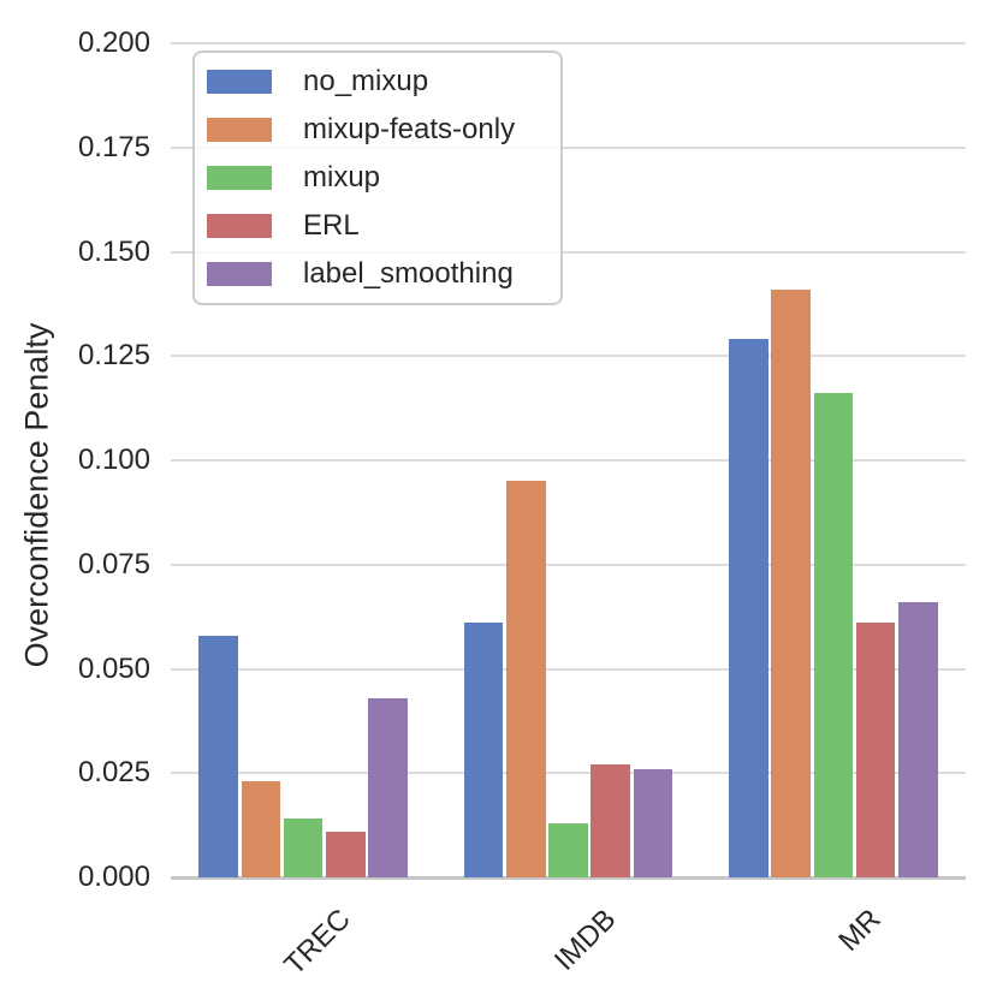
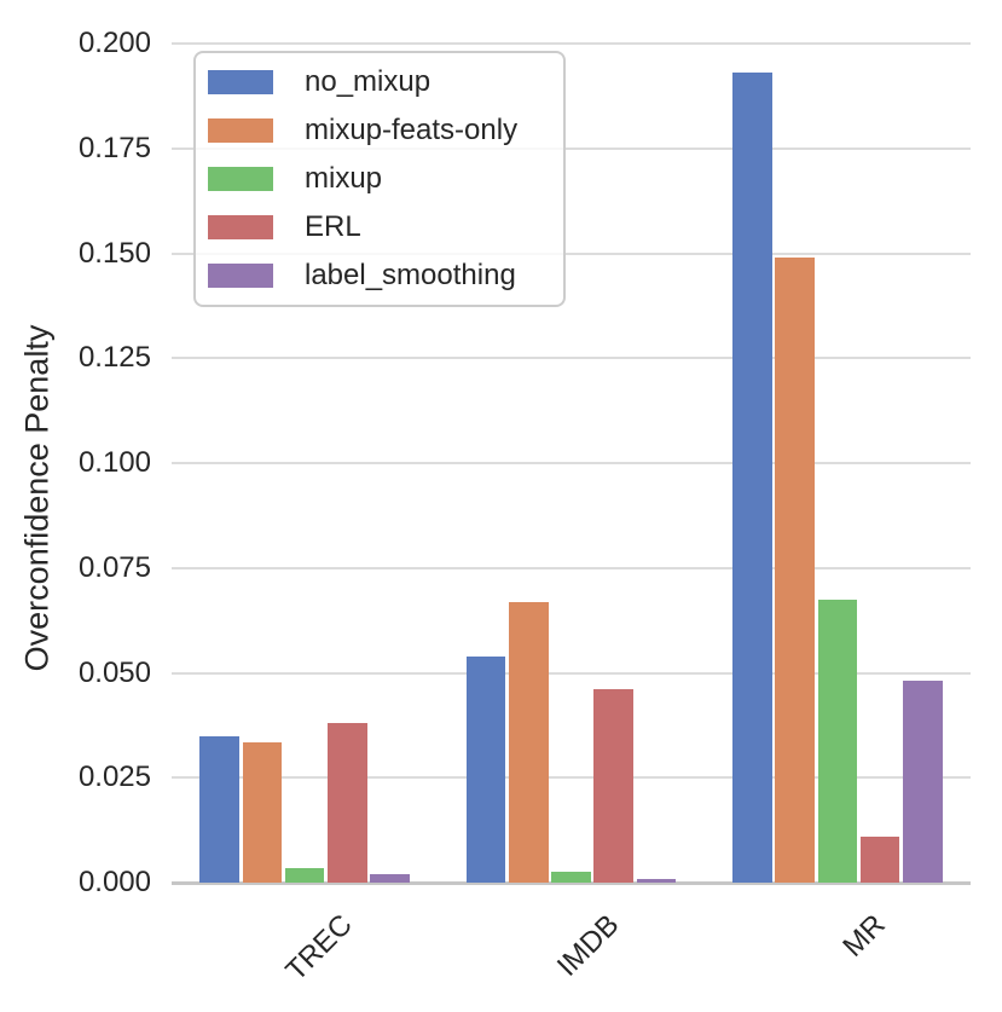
no_mixup/TREC: 0.058 -> 0.035
mixup-feats-only/TREC: 0.023 -> 0.034
mixup/TREC: 0.014 -> 0.004
ERL/TREC: 0.011 -> 0.038
label_smoothing/TREC: 0.043 -> 0.002
no_mixup/IMDB: 0.061 -> 0.054
mixup-feats-only/IMDB: 0.095 -> 0.067
mixup/IMDB: 0.013 -> 0.003
ERL/IMDB: 0.027 -> 0.046
label_smoothing/IMDB: 0.026 -> 0.001
no_mixup/MR: 0.129 -> 0.193
mixup-feats-only/MR: 0.141 -> 0.149
mixup/MR: 0.116 -> 0.068
ERL/MR: 0.061 -> 0.011
label_smoothing/MR: 0.066 -> 0.048
